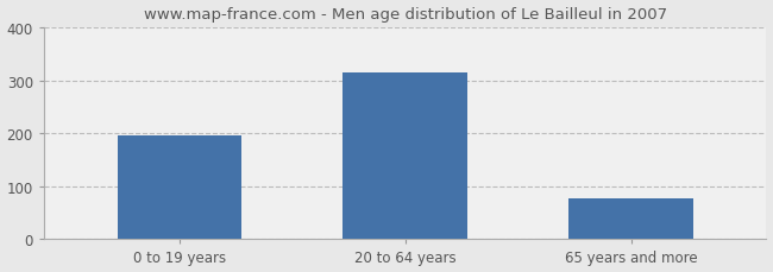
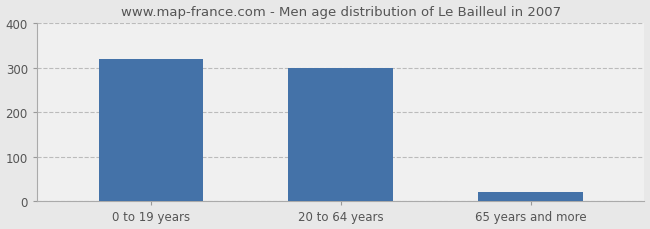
0 to 19 years: 196 -> 320
20 to 64 years: 314 -> 300
65 years and more: 78 -> 20
